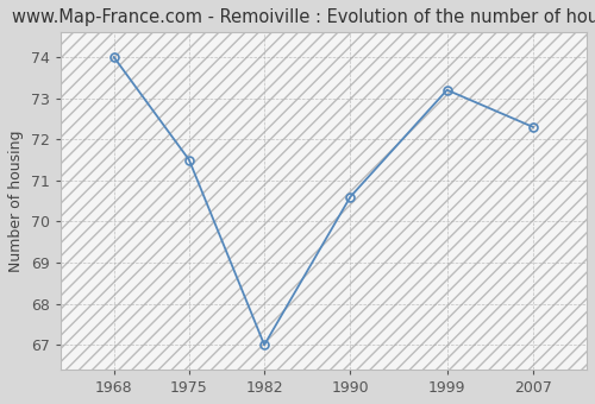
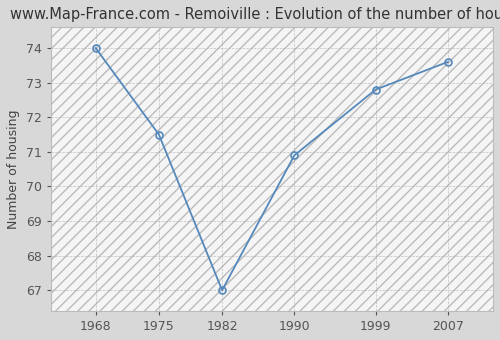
1990: 70.6 -> 70.9
1999: 73.2 -> 72.8
2007: 72.3 -> 73.6
